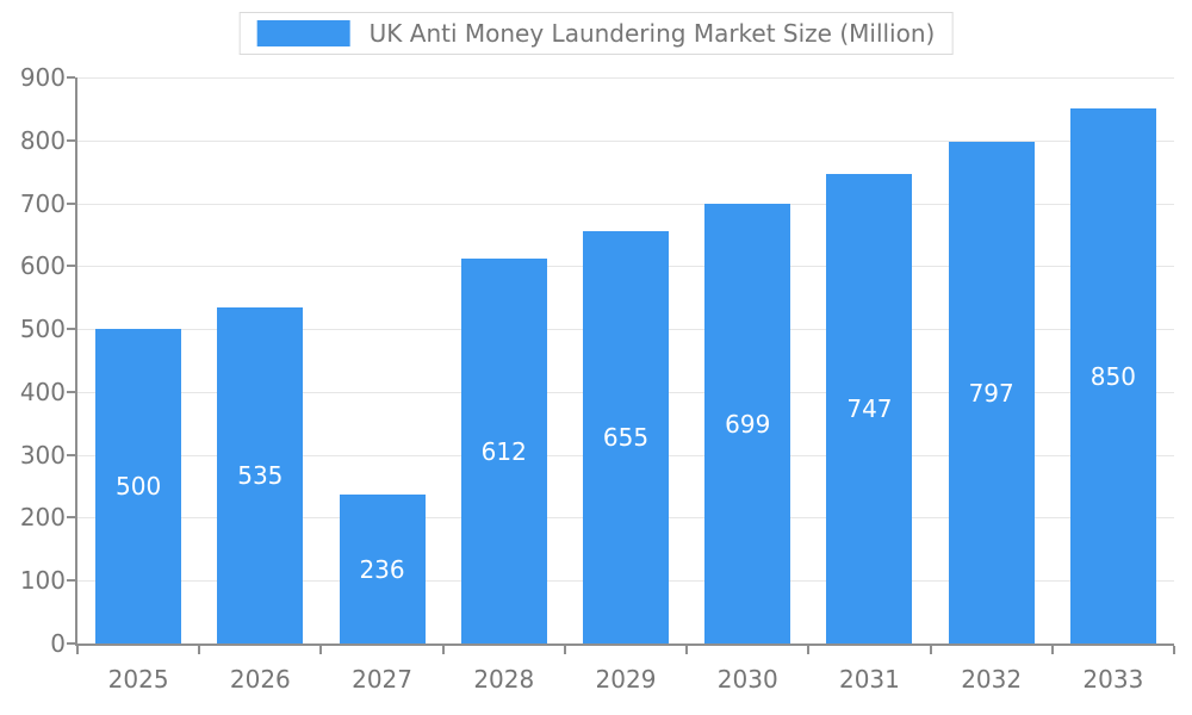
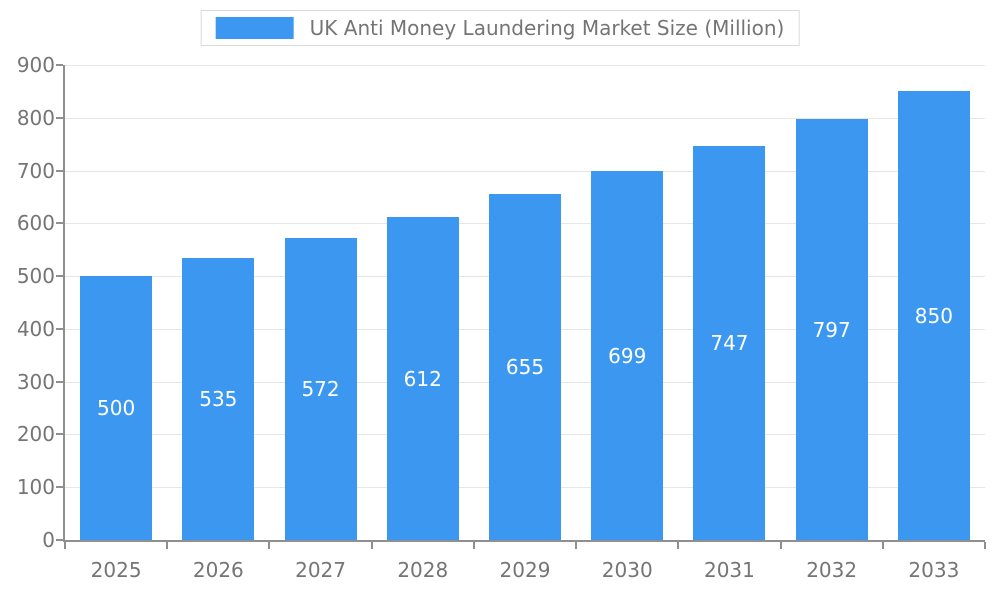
2027: 236 -> 572
